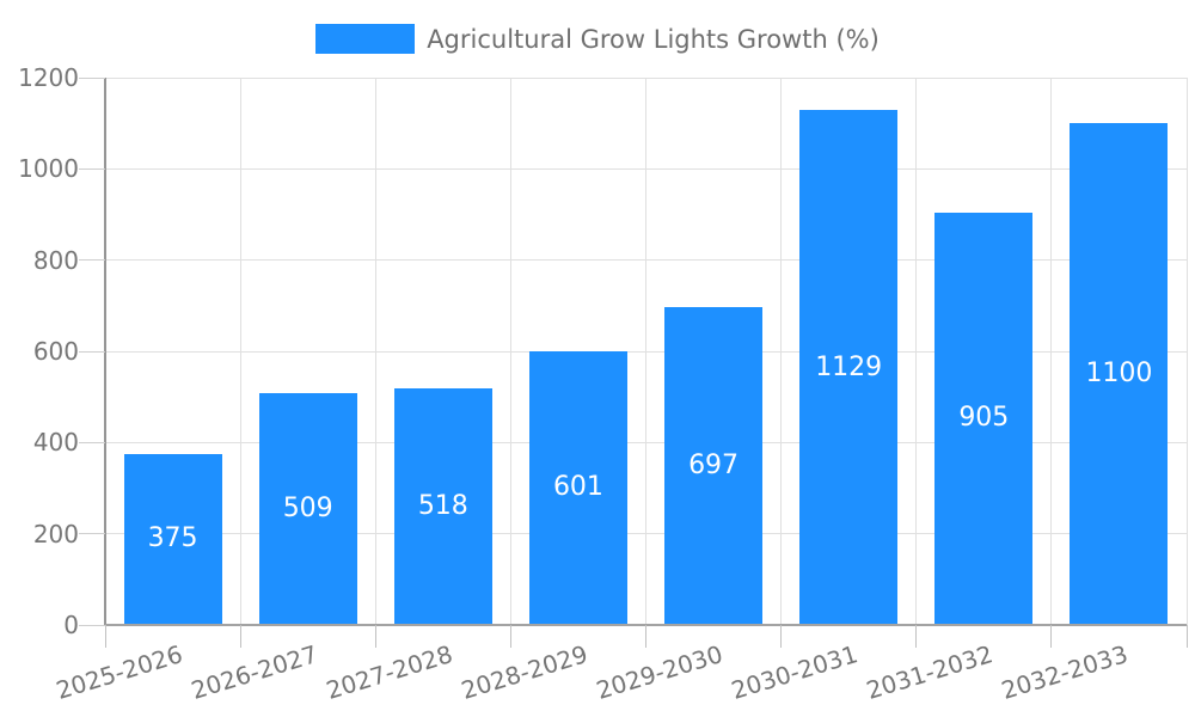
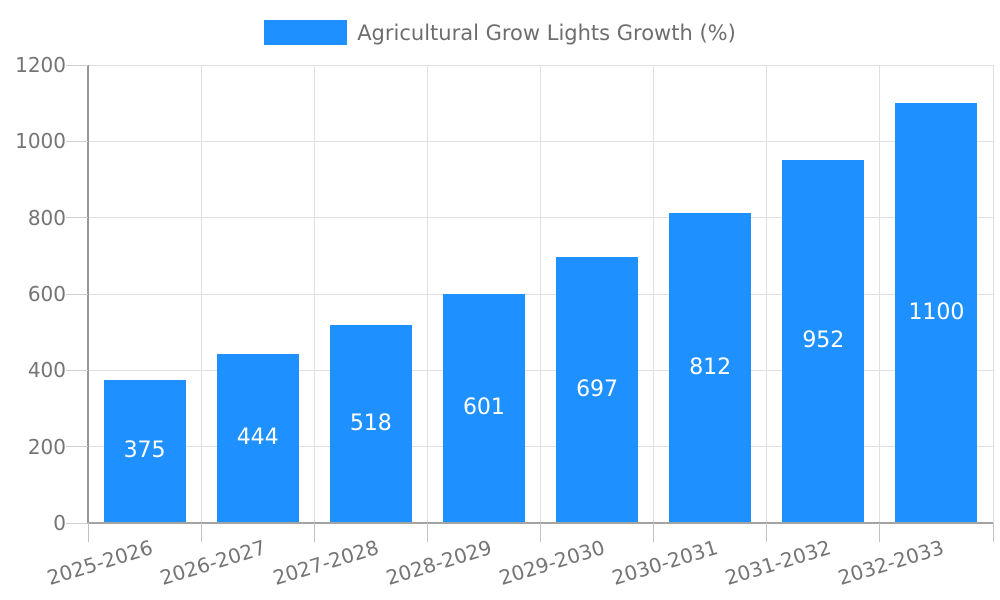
2026-2027: 509 -> 444
2030-2031: 1129 -> 812
2031-2032: 905 -> 952
